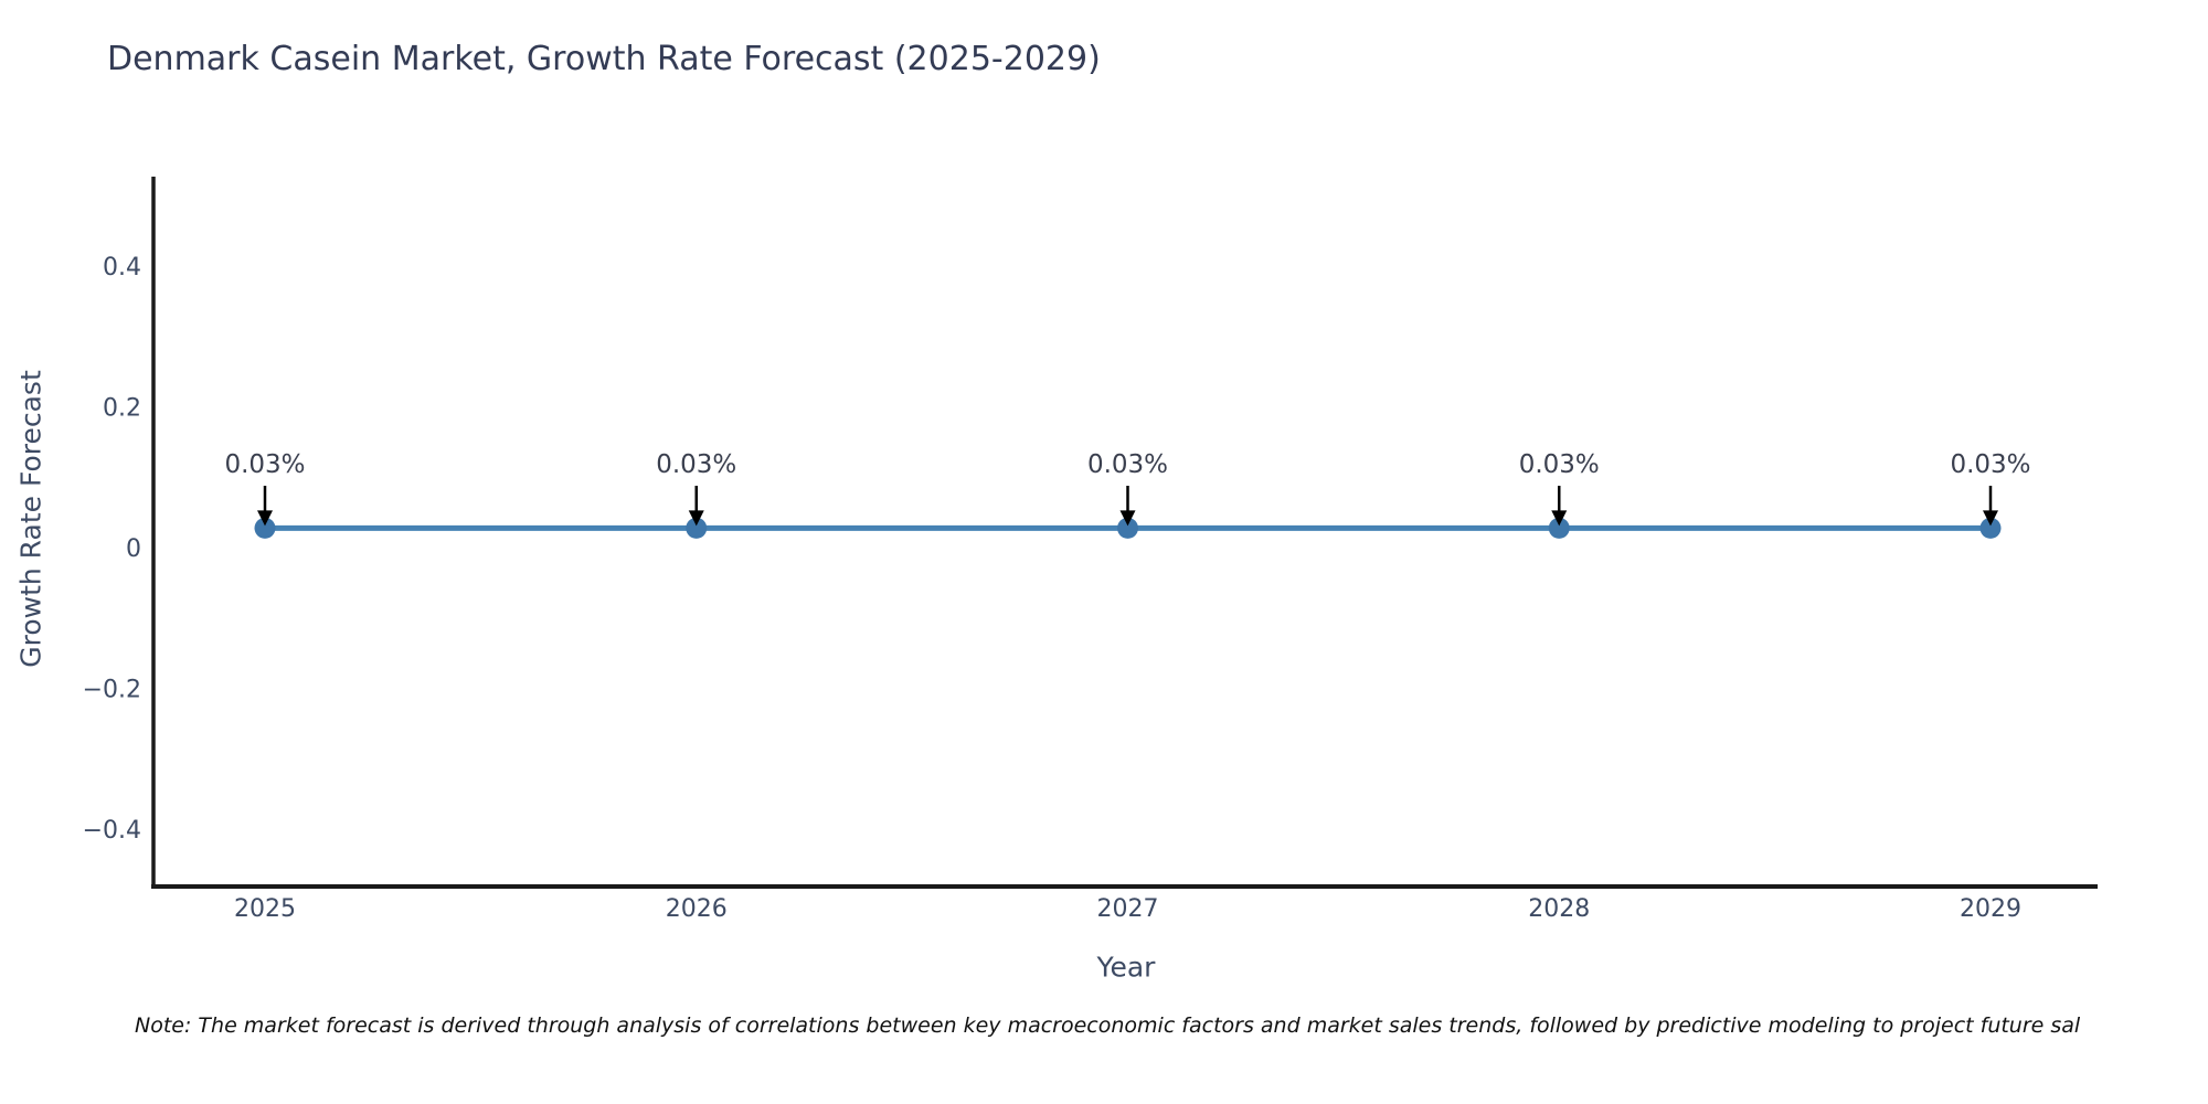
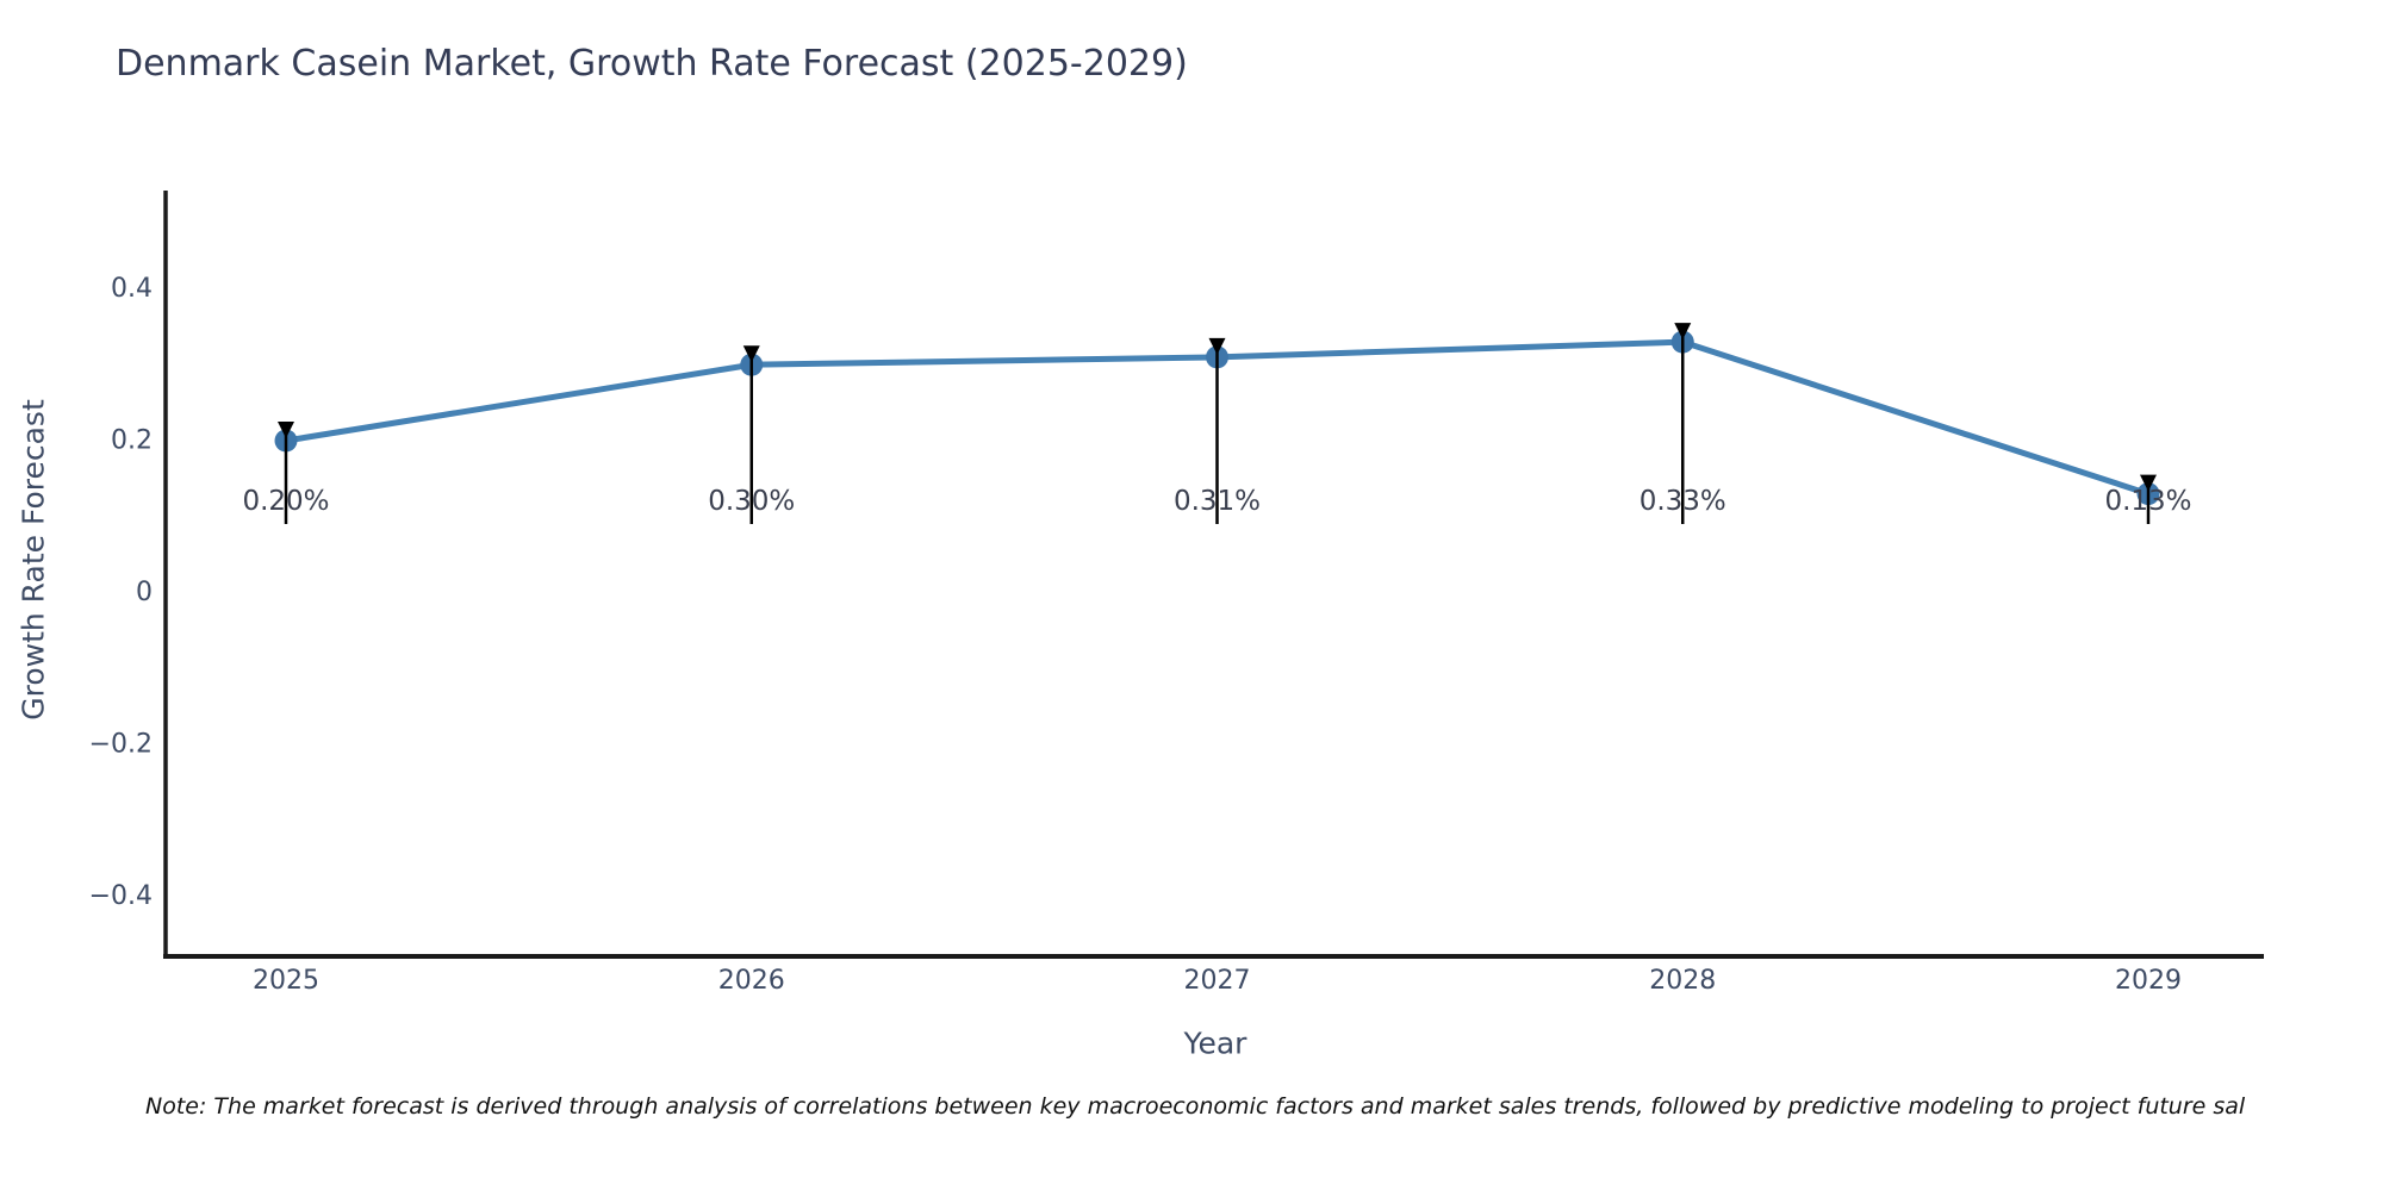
2025: 0.03% -> 0.20%
2026: 0.03% -> 0.30%
2027: 0.03% -> 0.31%
2028: 0.03% -> 0.33%
2029: 0.03% -> 0.13%
